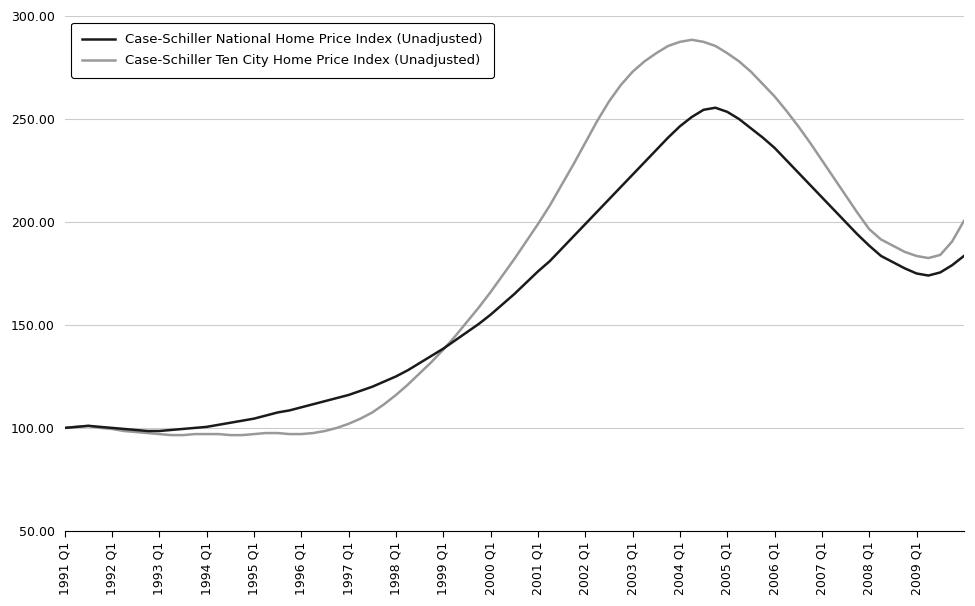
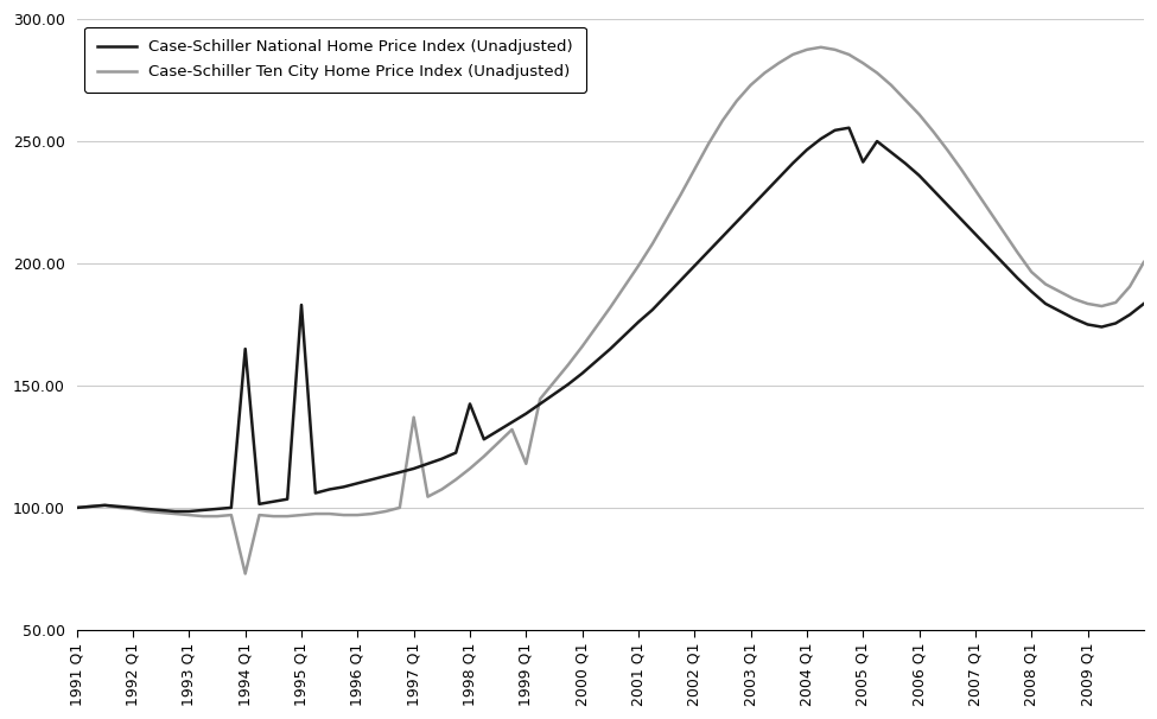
Case-Schiller National Home Price Index (Unadjusted)/1994 Q1: 100.5 -> 165.0
Case-Schiller Ten City Home Price Index (Unadjusted)/1994 Q1: 97.0 -> 73.0
Case-Schiller National Home Price Index (Unadjusted)/1995 Q1: 104.5 -> 183.0
Case-Schiller Ten City Home Price Index (Unadjusted)/1997 Q1: 102.0 -> 137.0
Case-Schiller National Home Price Index (Unadjusted)/1998 Q1: 125.0 -> 142.5
Case-Schiller Ten City Home Price Index (Unadjusted)/1999 Q1: 138.0 -> 118.0
Case-Schiller National Home Price Index (Unadjusted)/2005 Q1: 253.5 -> 241.5
